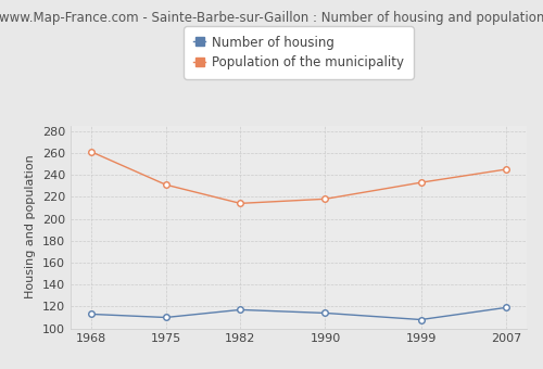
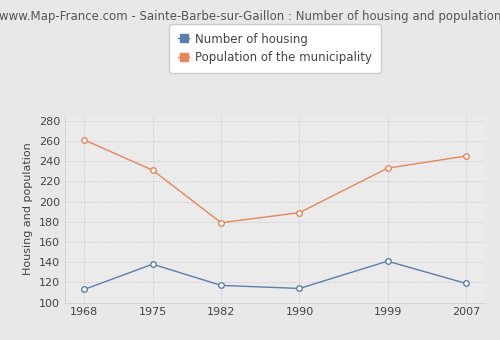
Number of housing/1975: 110 -> 138
Population of the municipality/1982: 214 -> 179
Population of the municipality/1990: 218 -> 189
Number of housing/1999: 108 -> 141
